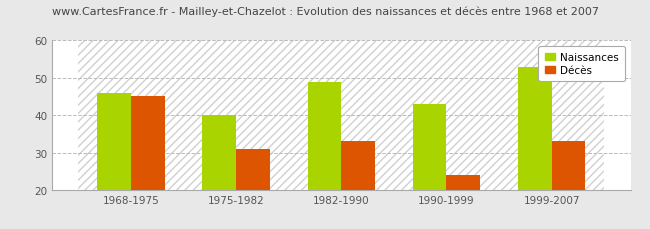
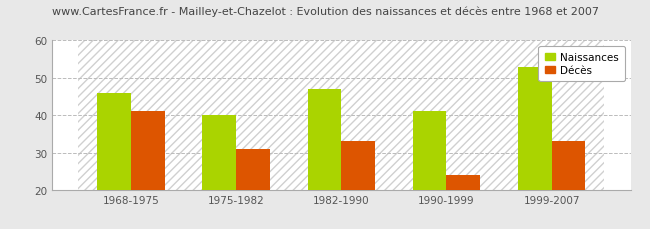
Décès/1968-1975: 45 -> 41
Naissances/1982-1990: 49 -> 47
Naissances/1990-1999: 43 -> 41
